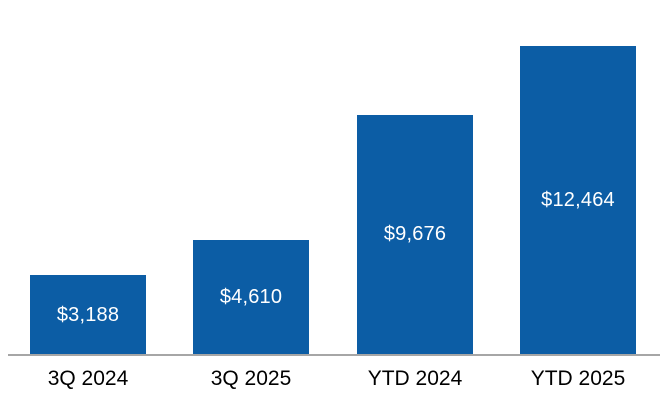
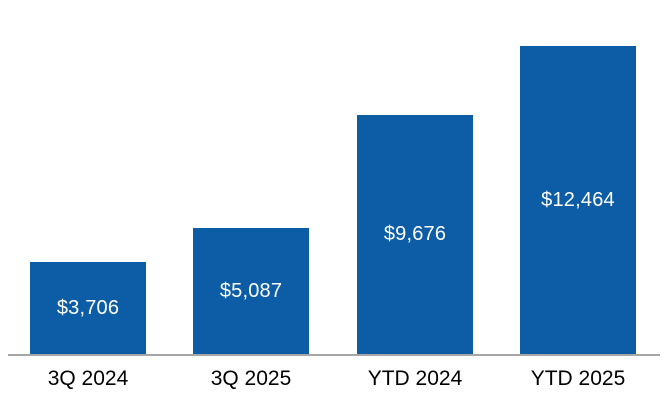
3Q 2024: $3,188 -> $3,706
3Q 2025: $4,610 -> $5,087
